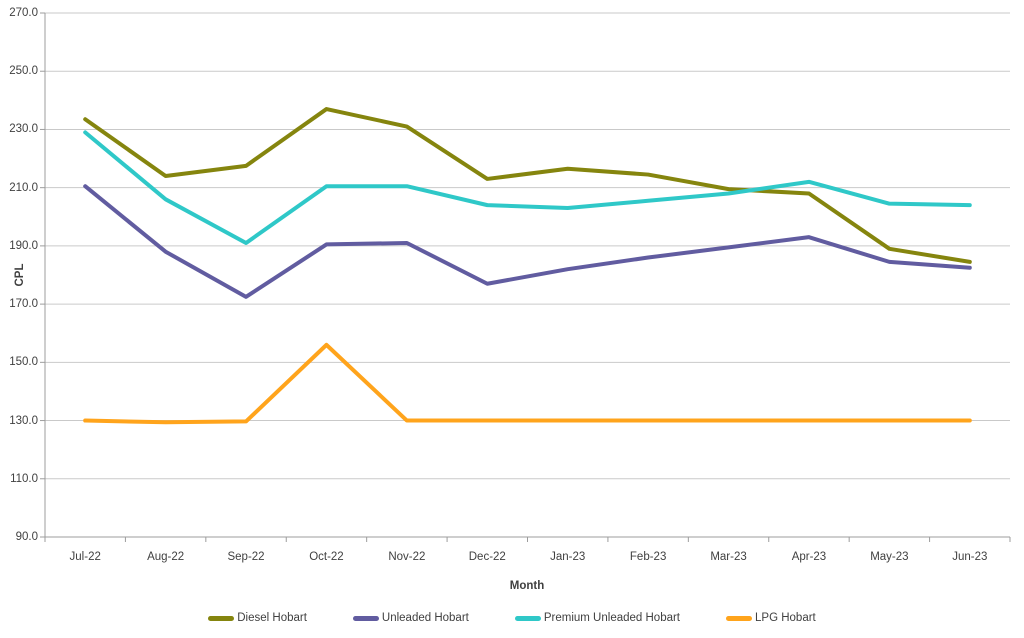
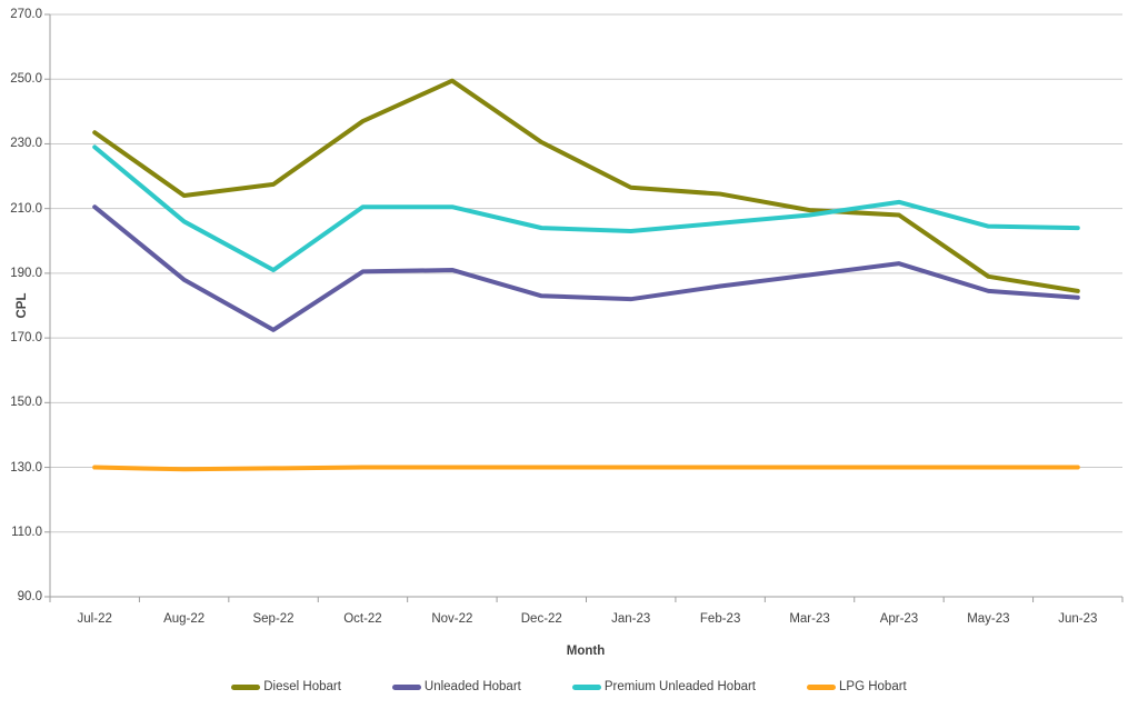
LPG Hobart/Oct-22: 156 -> 130
Diesel Hobart/Nov-22: 231 -> 250
Diesel Hobart/Dec-22: 213 -> 230
Unleaded Hobart/Dec-22: 177 -> 183
